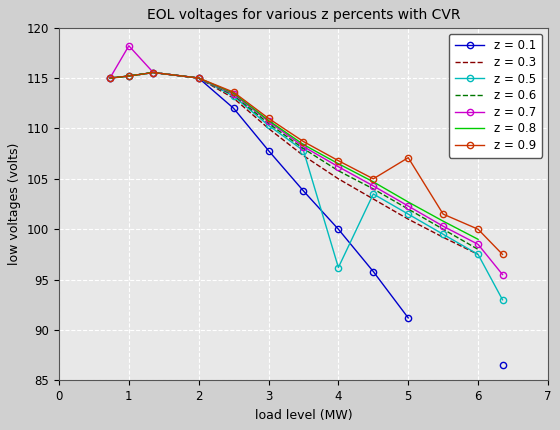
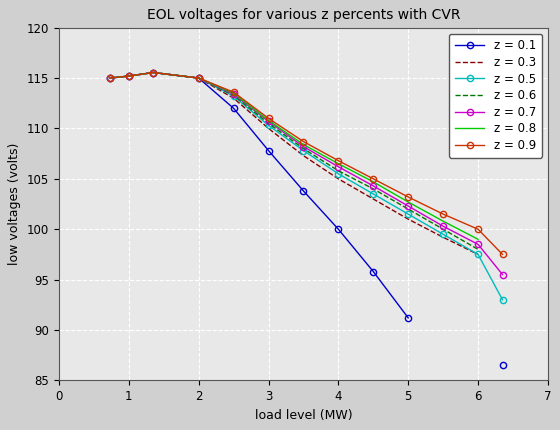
z = 0.7/1: 118.2 -> 115.2
z = 0.5/4: 96.2 -> 105.5
z = 0.9/5: 107.1 -> 103.2
